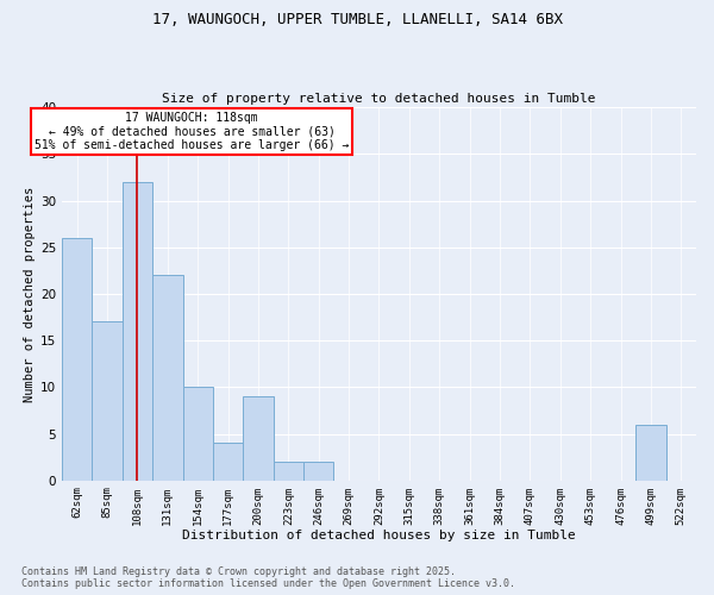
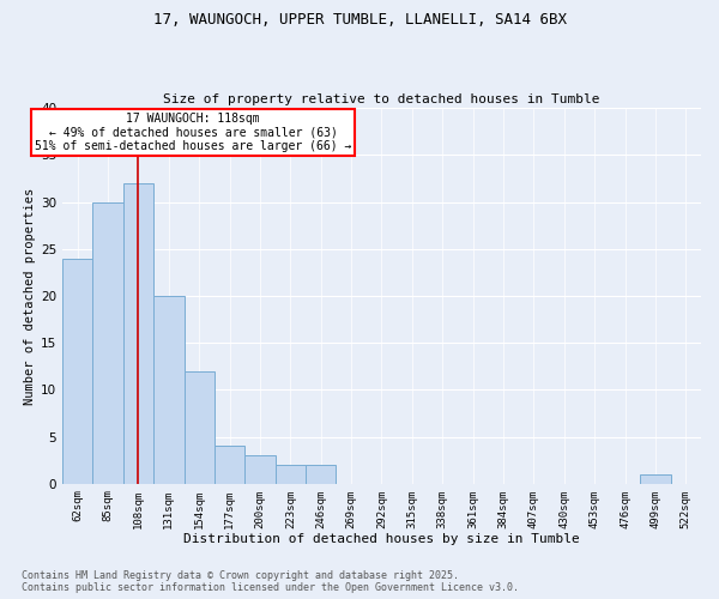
62sqm: 26 -> 24
85sqm: 17 -> 30
131sqm: 22 -> 20
154sqm: 10 -> 12
200sqm: 9 -> 3
499sqm: 6 -> 1
